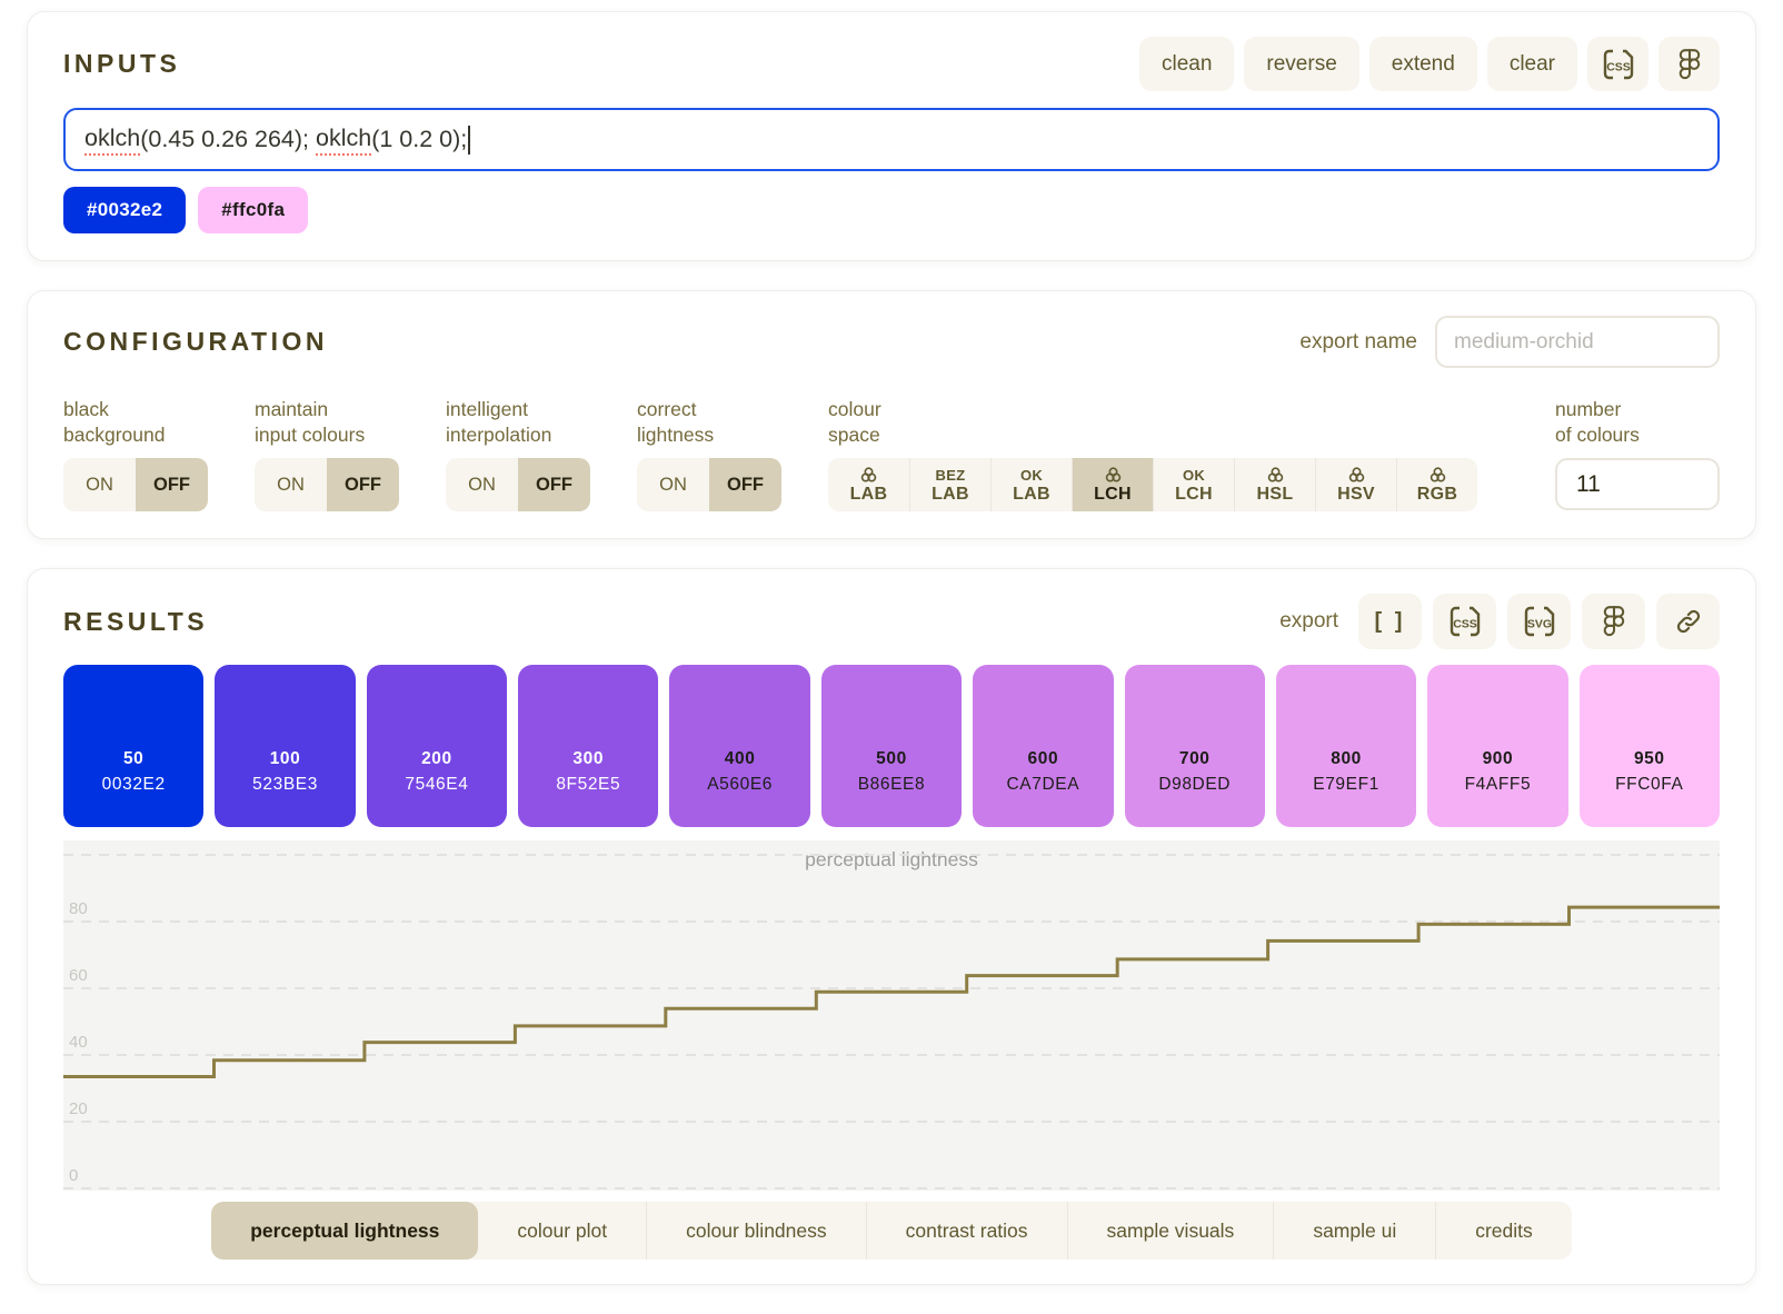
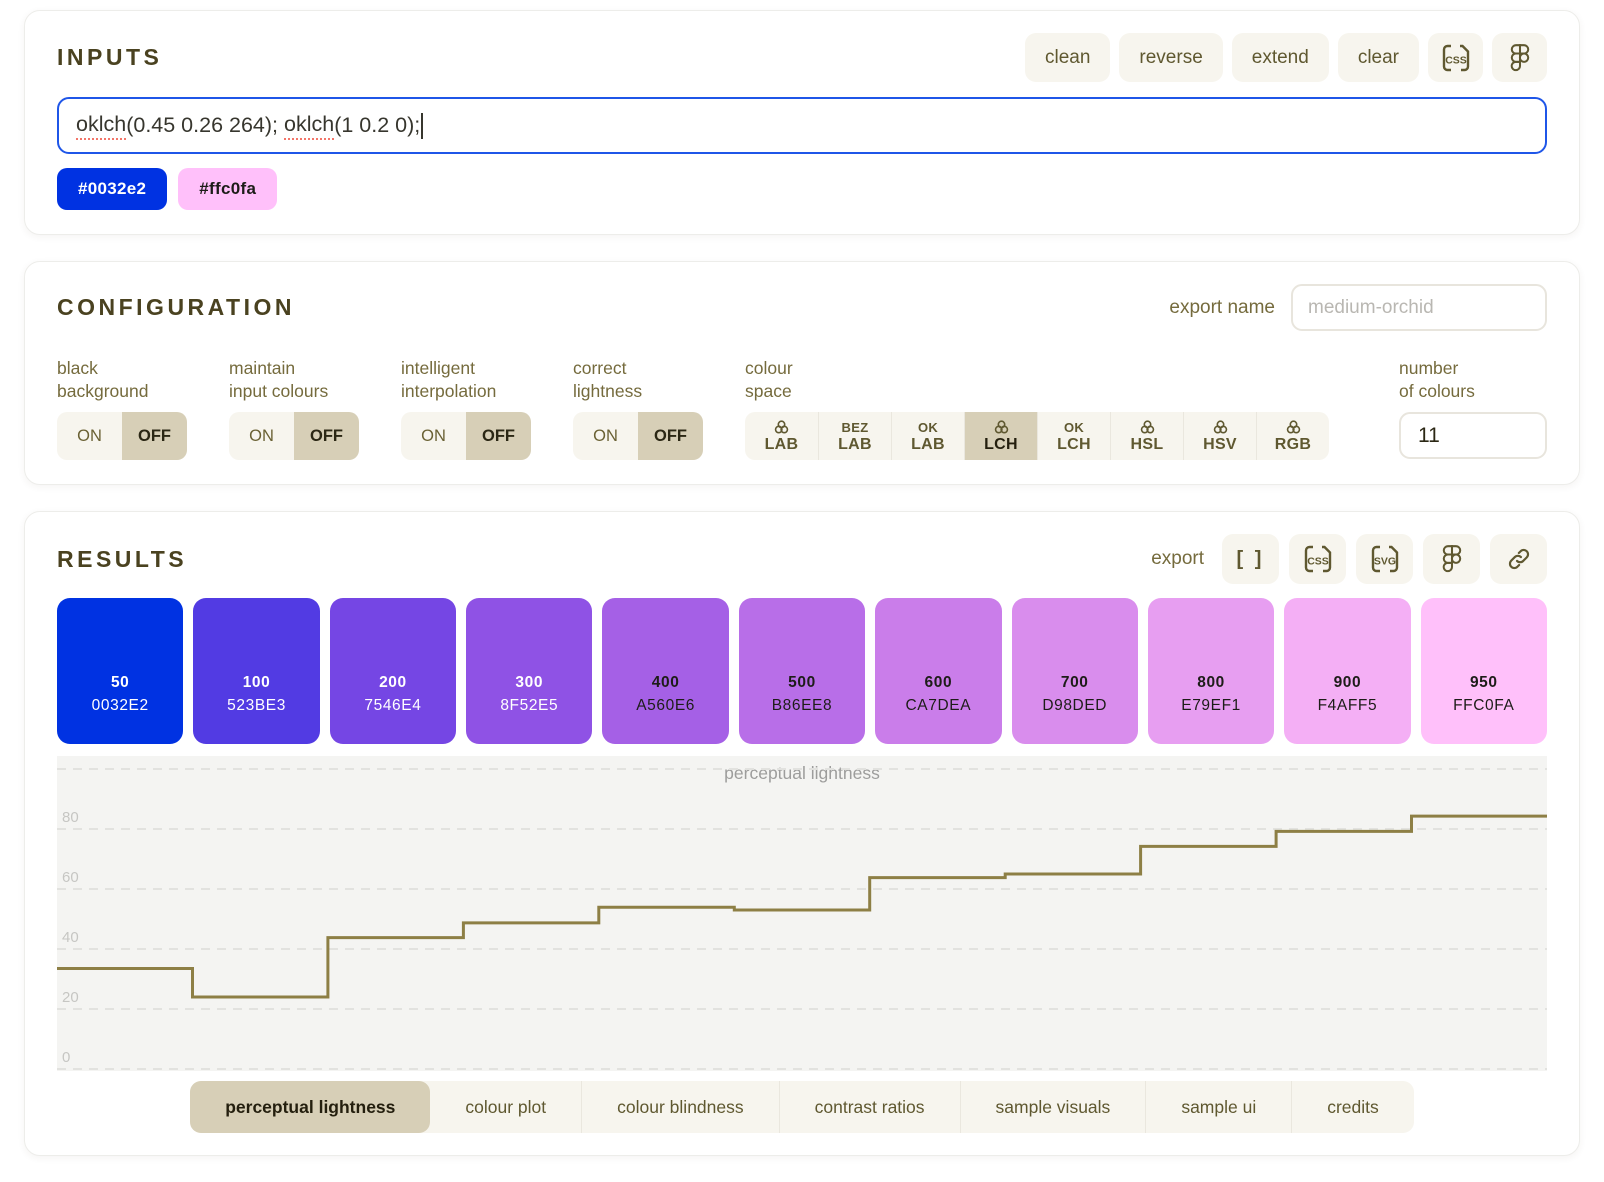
100: 38 -> 24
500: 59 -> 53
700: 69 -> 65
